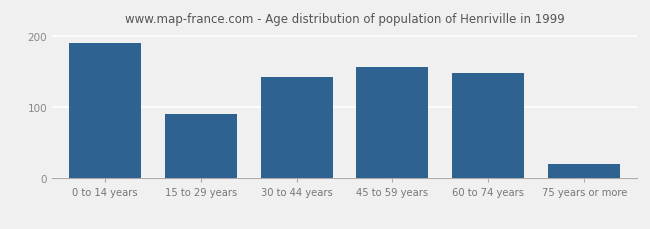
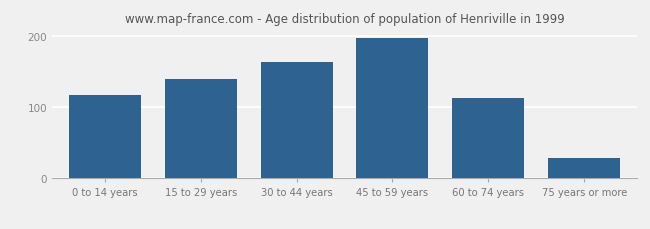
0 to 14 years: 190 -> 117
15 to 29 years: 90 -> 140
30 to 44 years: 142 -> 163
45 to 59 years: 156 -> 197
60 to 74 years: 148 -> 113
75 years or more: 20 -> 28
